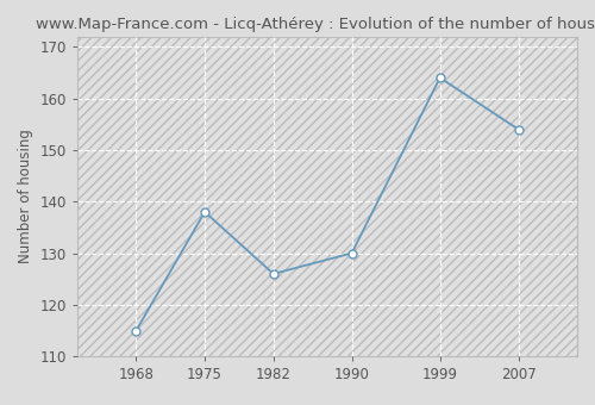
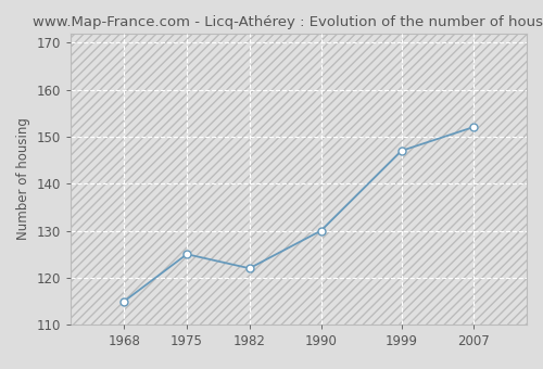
1975: 138 -> 125
1982: 126 -> 122
1999: 164 -> 147
2007: 154 -> 152
